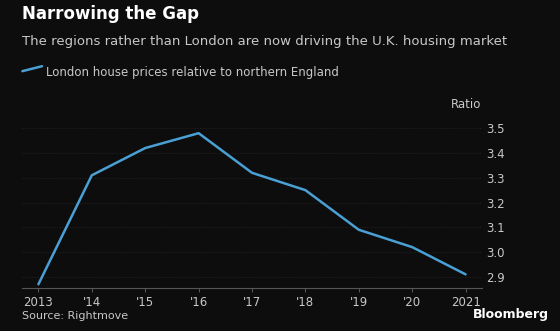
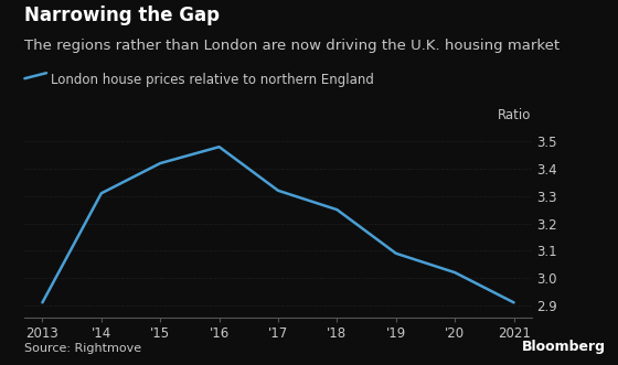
2013: 2.87 -> 2.91
